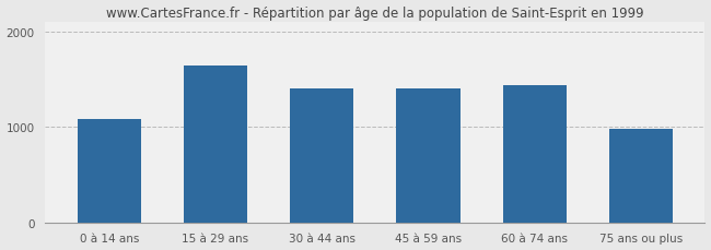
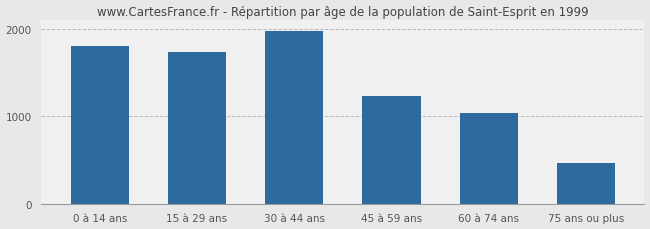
0 à 14 ans: 1080 -> 1800
15 à 29 ans: 1640 -> 1730
30 à 44 ans: 1400 -> 1980
45 à 59 ans: 1400 -> 1230
60 à 74 ans: 1440 -> 1040
75 ans ou plus: 980 -> 470
